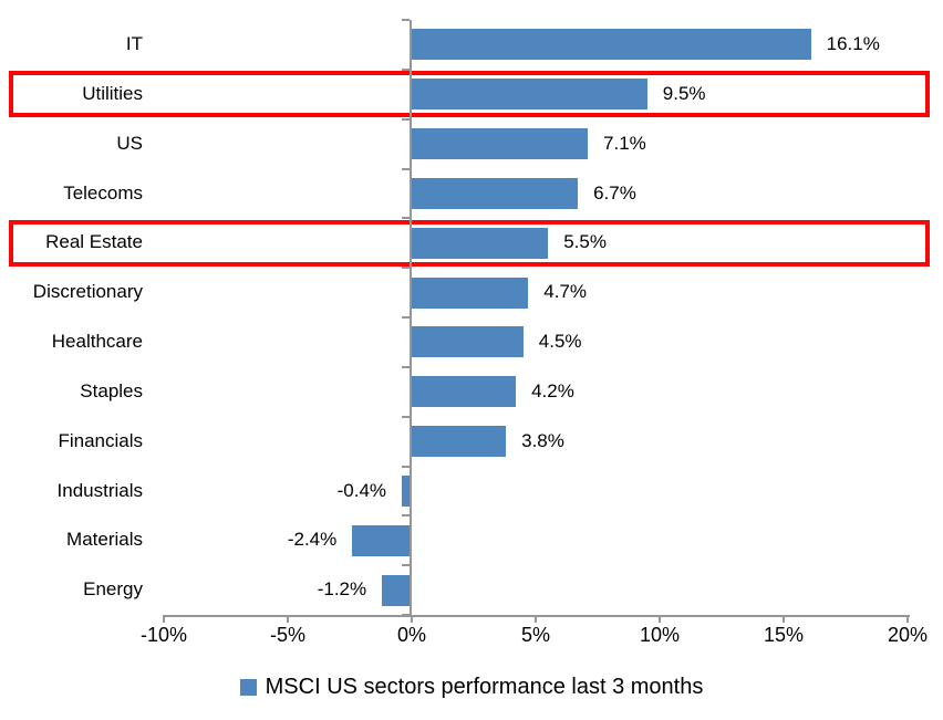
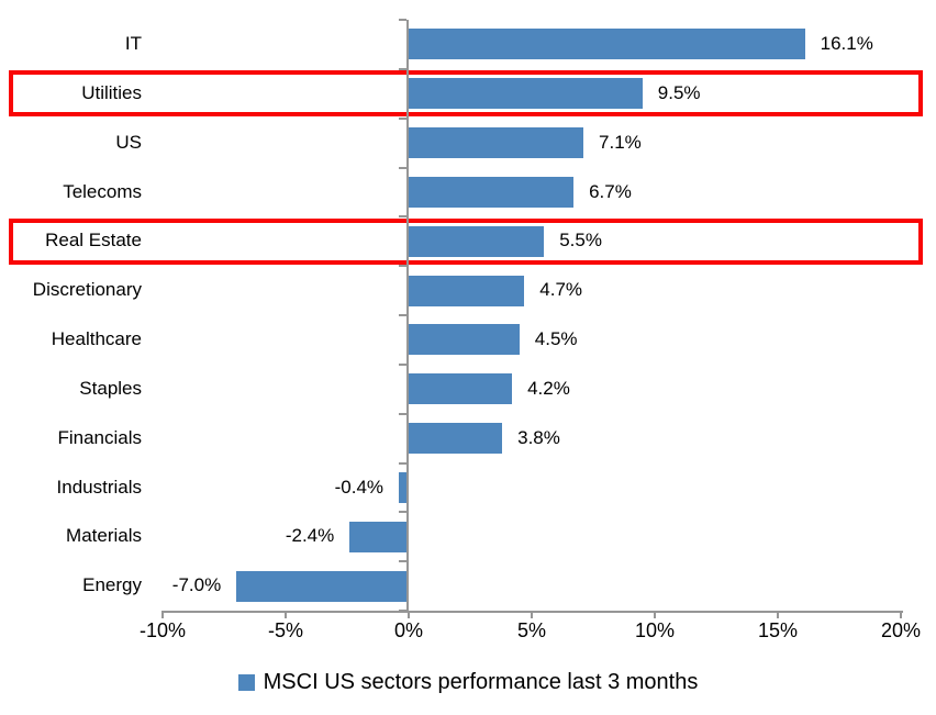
Energy: -1.2% -> -7.0%
